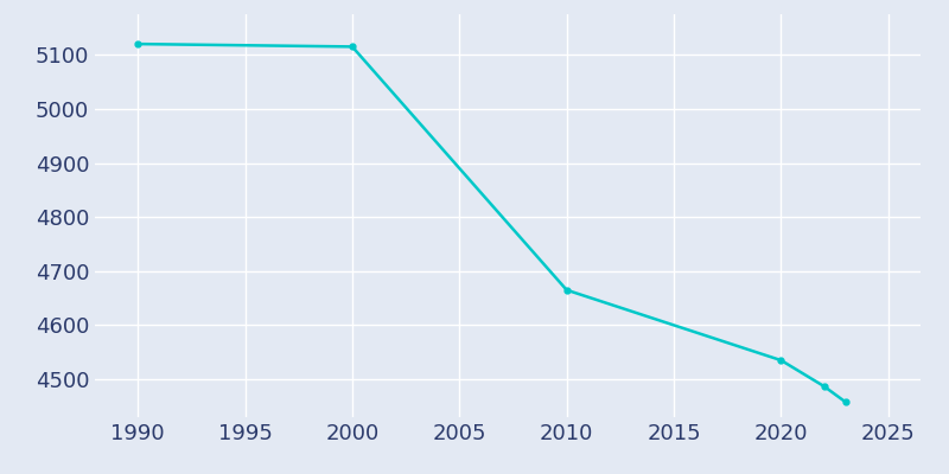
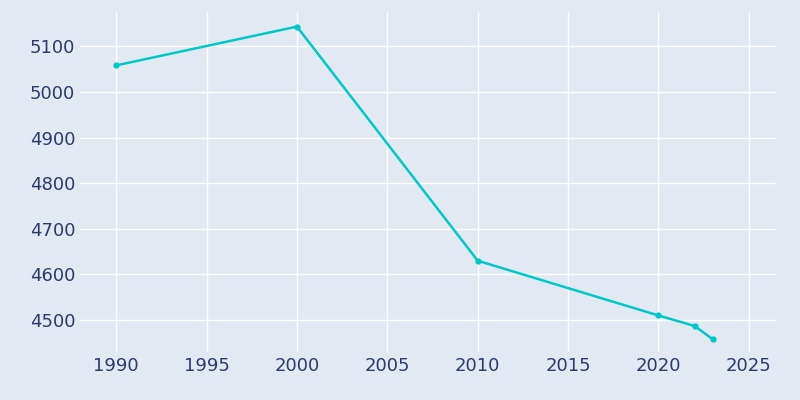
1990: 5120 -> 5058
2000: 5115 -> 5143
2010: 4665 -> 4630
2020: 4535 -> 4510
